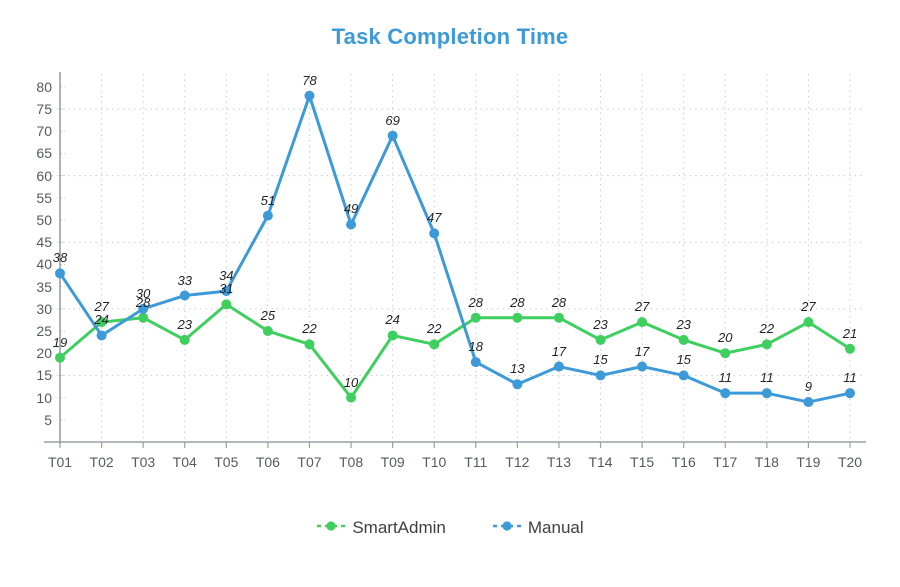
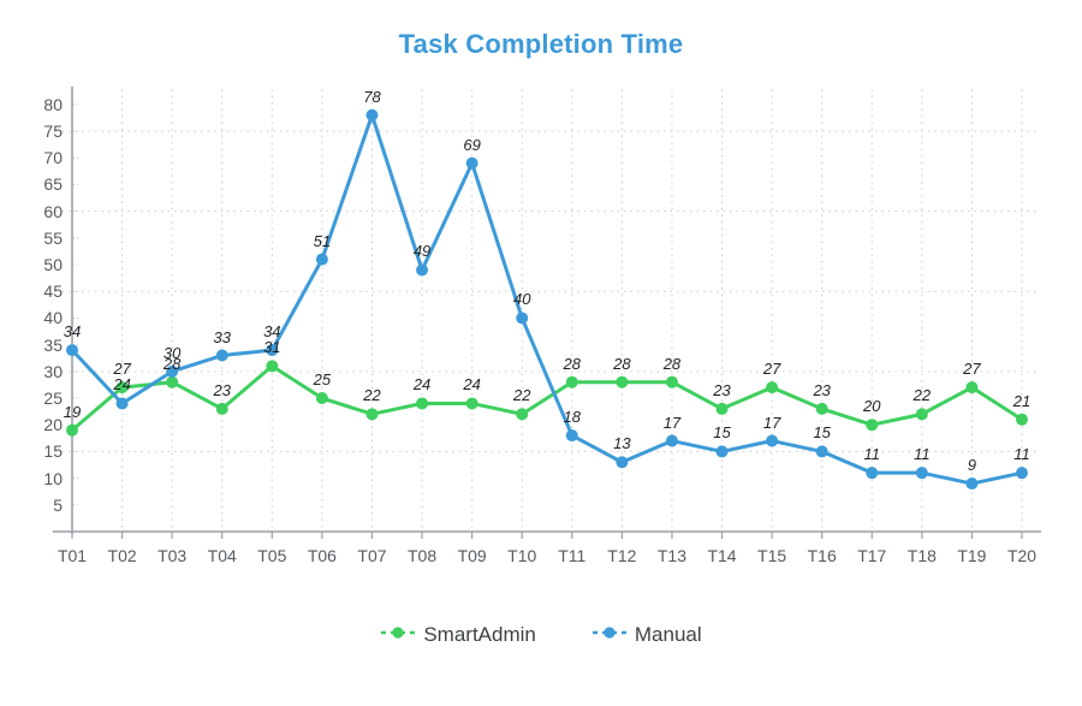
Manual/T01: 38 -> 34
SmartAdmin/T08: 10 -> 24
Manual/T10: 47 -> 40
